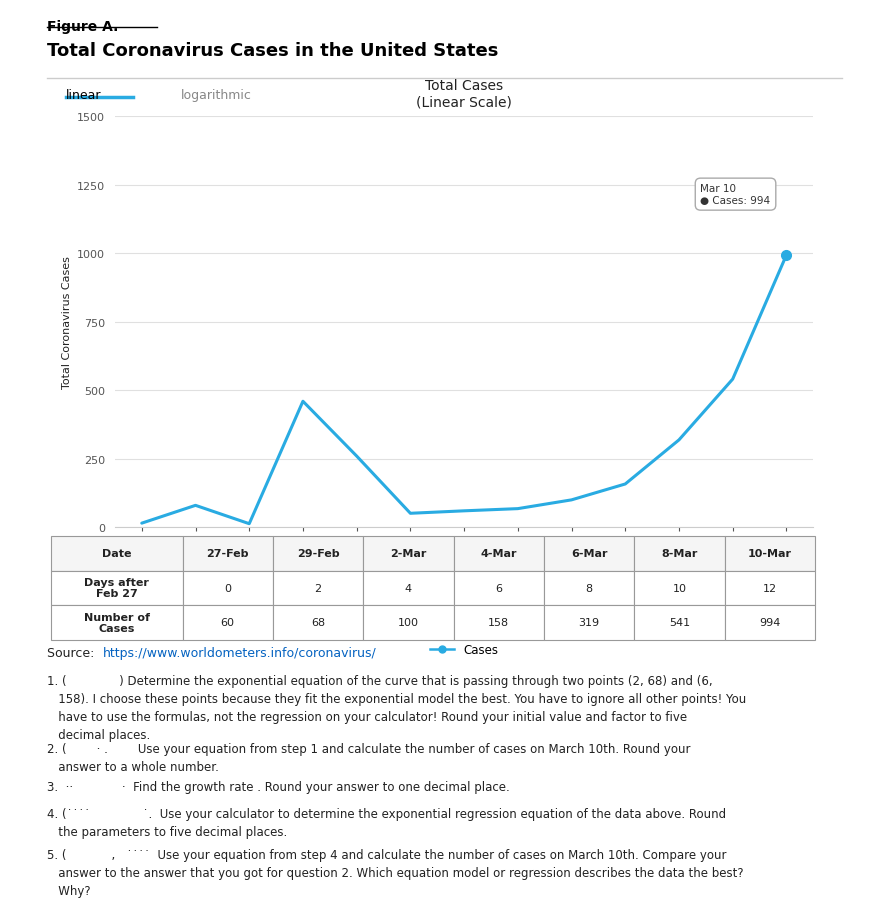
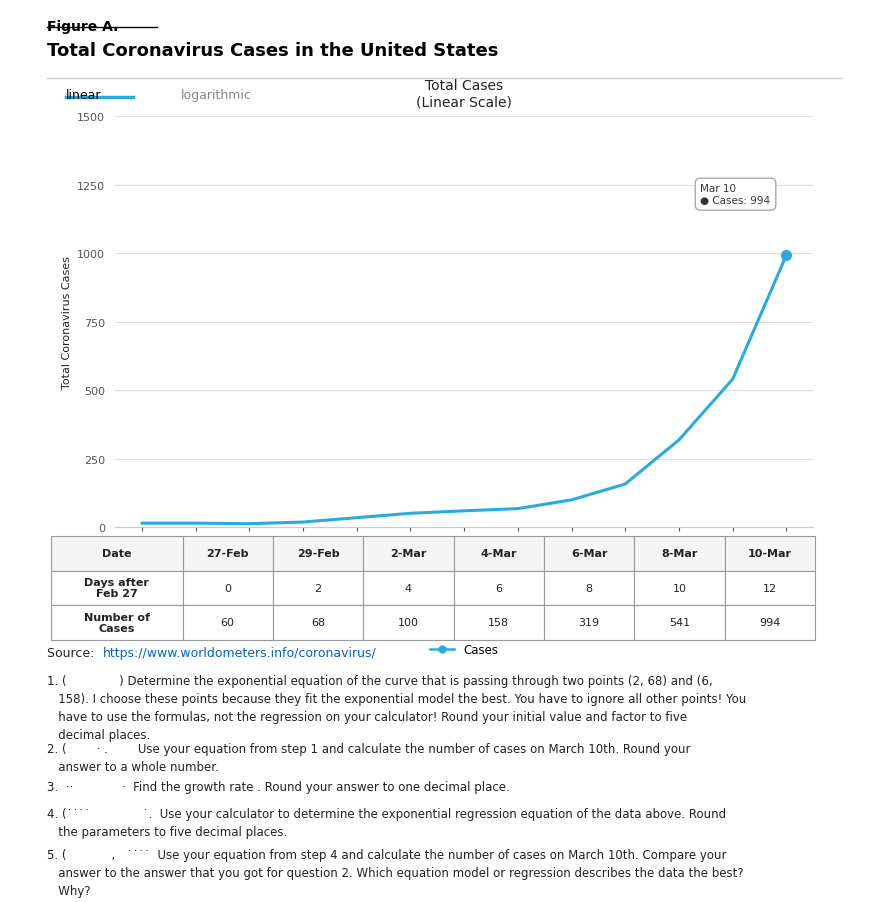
Feb 17: 80 -> 15
Feb 21: 460 -> 19
Feb 23: 260 -> 35
